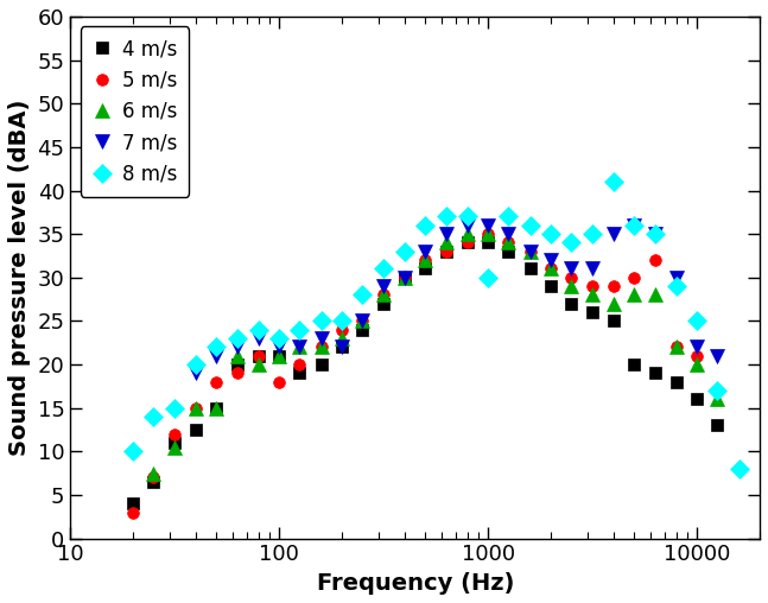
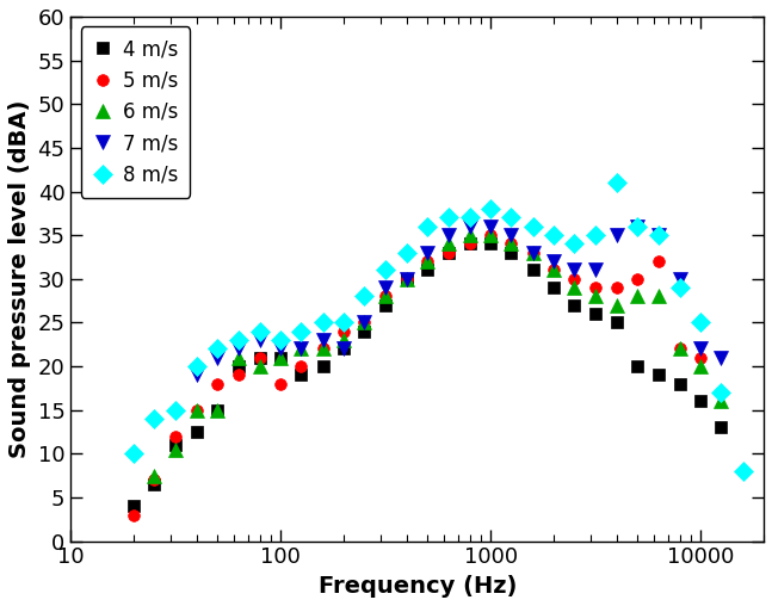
8 m/s/1000: 30 -> 38
